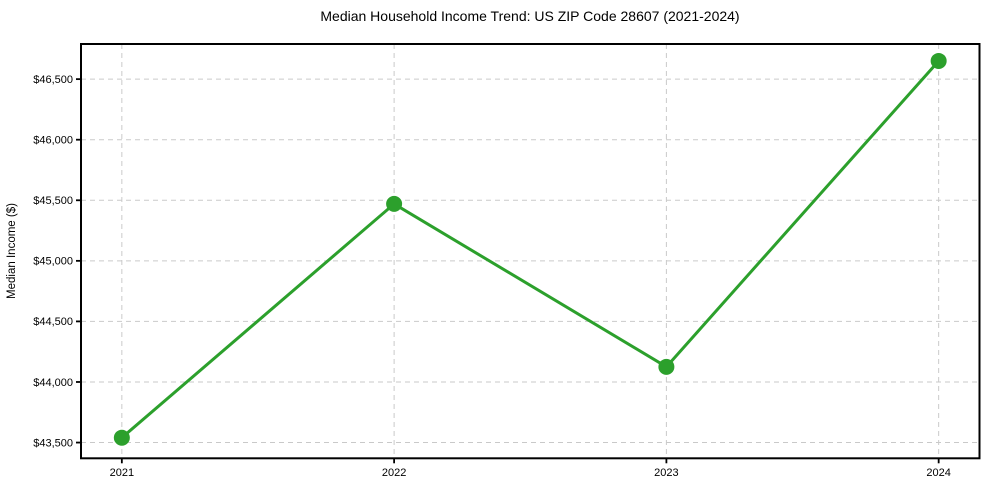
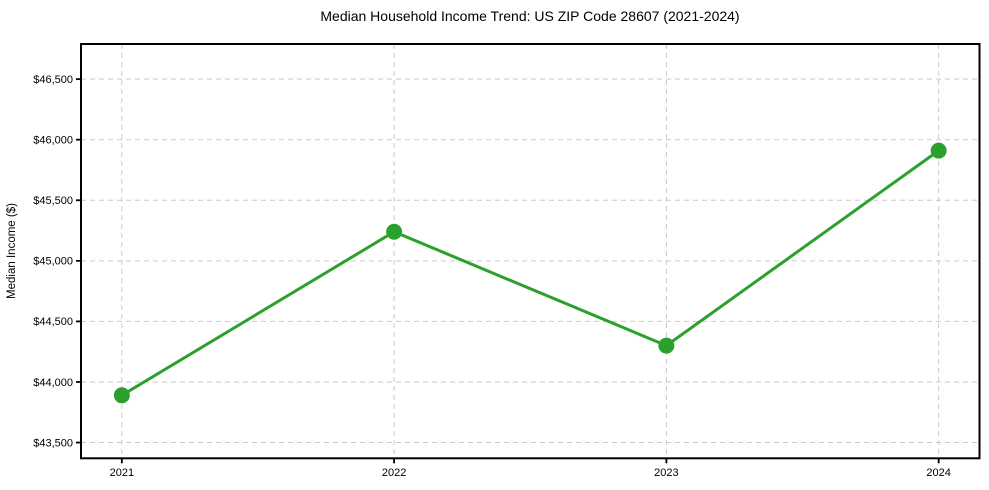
2021: $43540 -> $43890
2022: $45470 -> $45240
2023: $44120 -> $44300
2024: $46650 -> $45910
